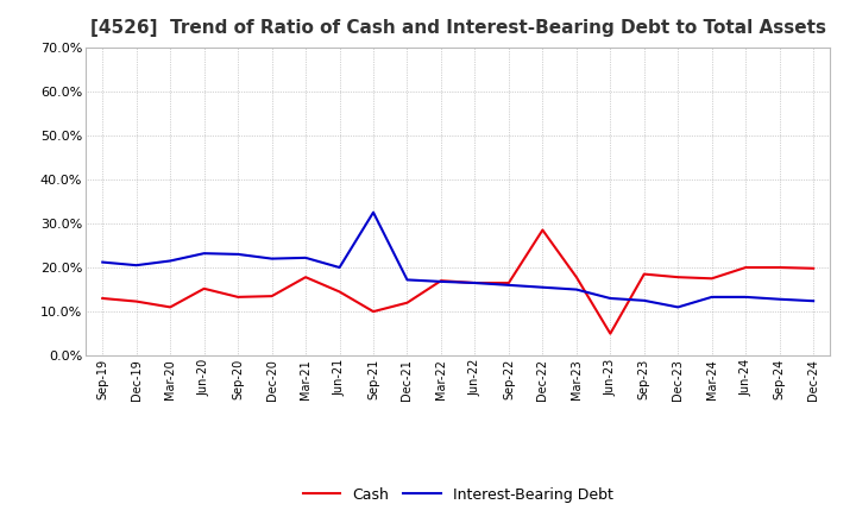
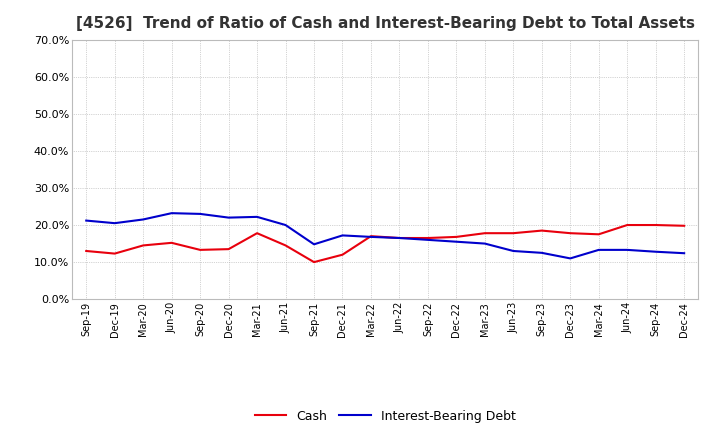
Cash/Mar-20: 11.0% -> 14.5%
Interest-Bearing Debt/Sep-21: 32.5% -> 14.8%
Cash/Dec-22: 28.5% -> 16.8%
Cash/Jun-23: 5.0% -> 17.8%
